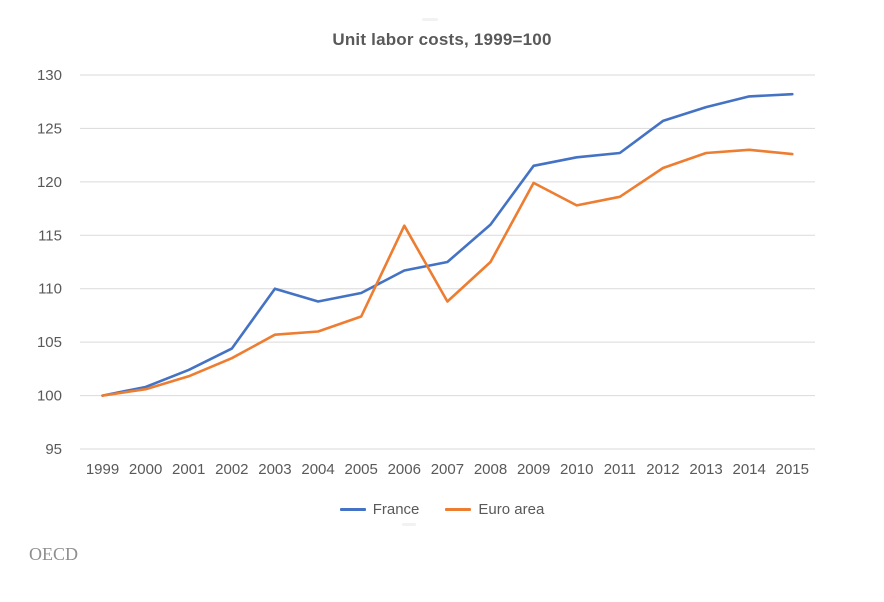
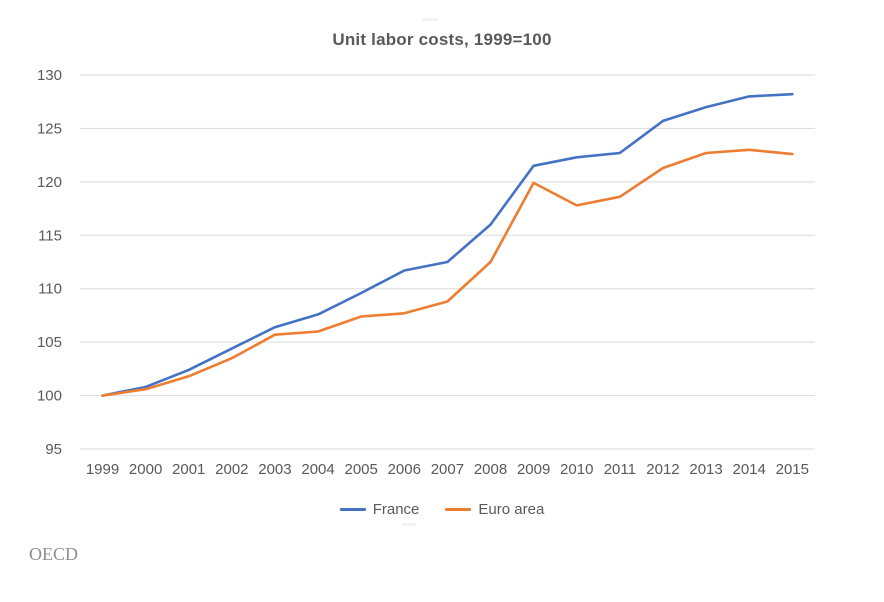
France/2003: 110.0 -> 106.4
France/2004: 108.8 -> 107.6
Euro area/2006: 115.9 -> 107.7
